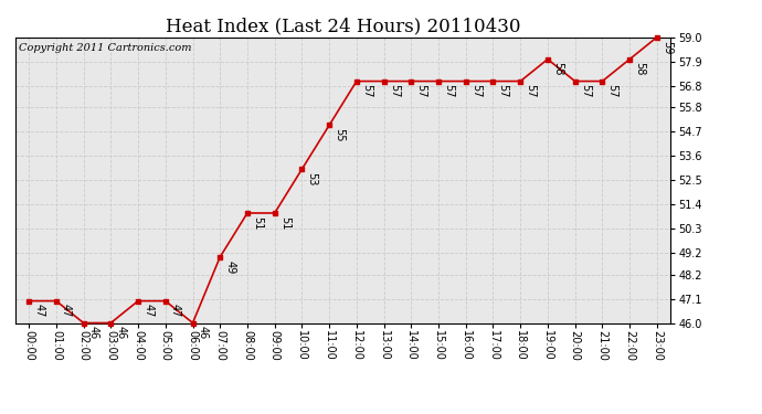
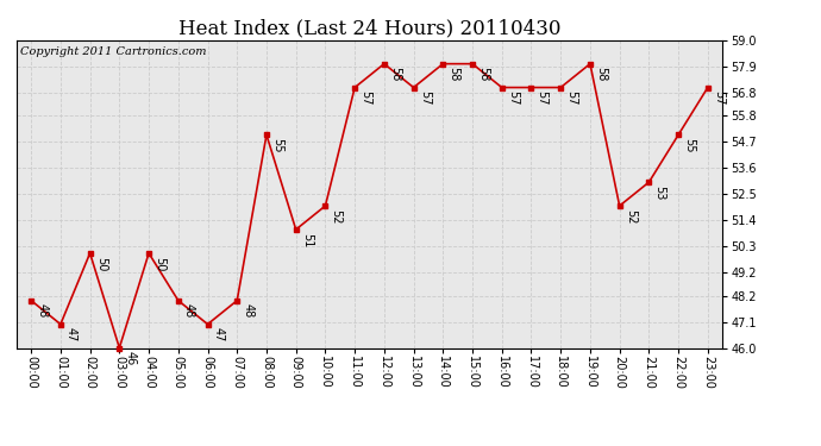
00:00: 47 -> 48
02:00: 46 -> 50
04:00: 47 -> 50
05:00: 47 -> 48
06:00: 46 -> 47
07:00: 49 -> 48
08:00: 51 -> 55
10:00: 53 -> 52
11:00: 55 -> 57
12:00: 57 -> 58
14:00: 57 -> 58
15:00: 57 -> 58
20:00: 57 -> 52
21:00: 57 -> 53
22:00: 58 -> 55
23:00: 59 -> 57
